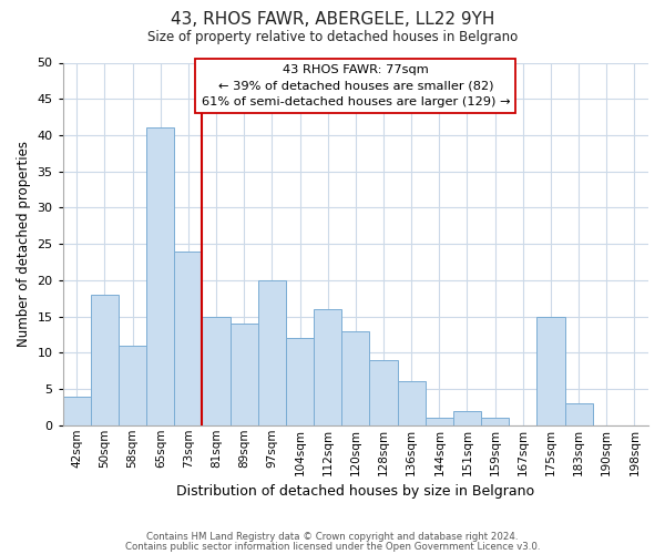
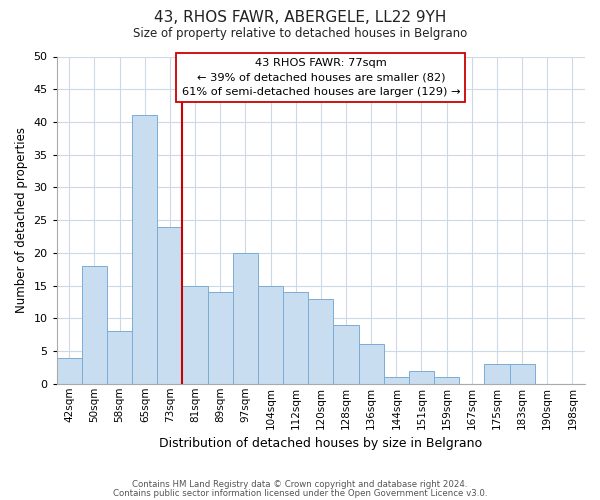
58sqm: 11 -> 8
104sqm: 12 -> 15
112sqm: 16 -> 14
175sqm: 15 -> 3
